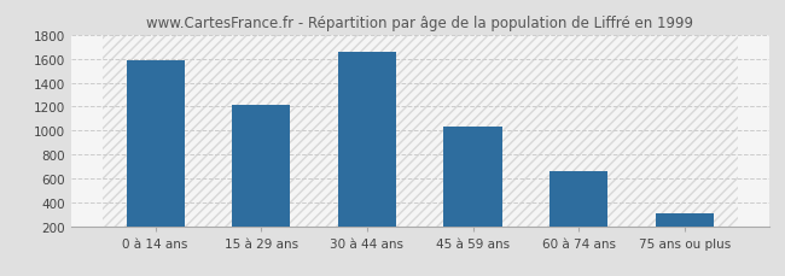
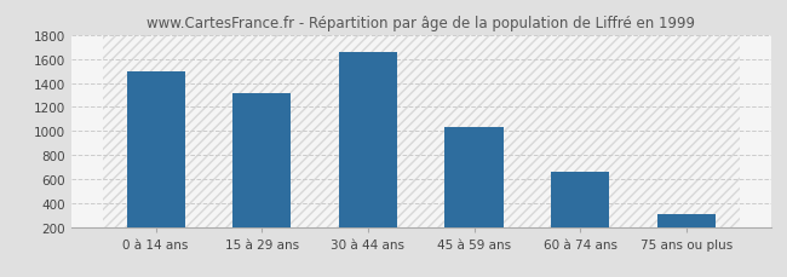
0 à 14 ans: 1580 -> 1500
15 à 29 ans: 1210 -> 1320
